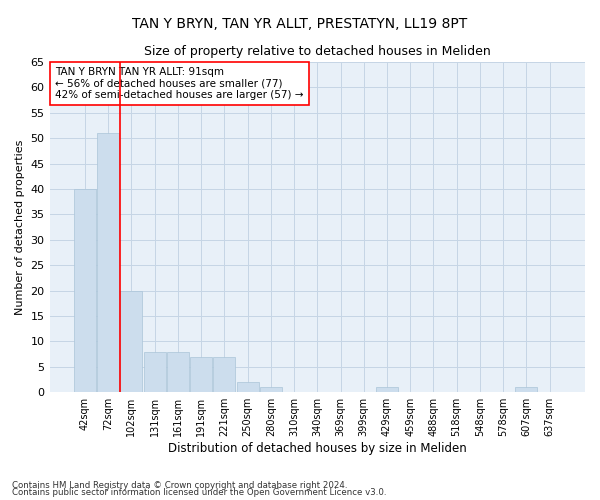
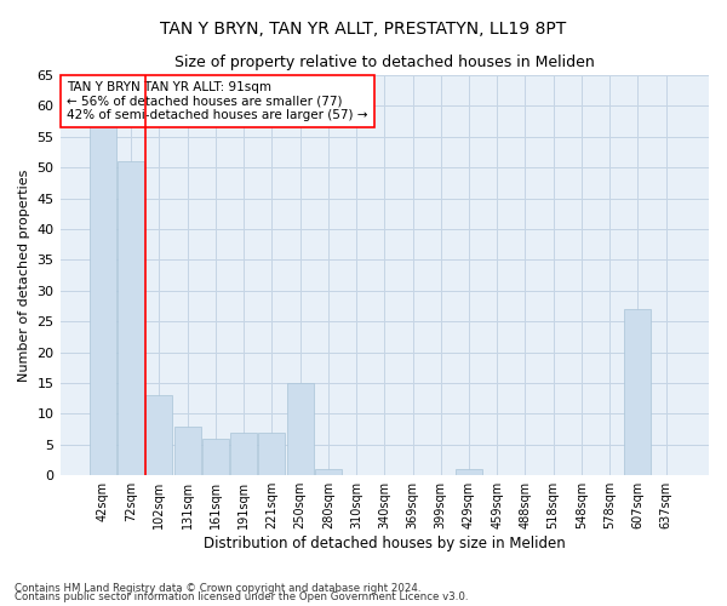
42sqm: 40 -> 57
102sqm: 20 -> 13
161sqm: 8 -> 6
250sqm: 2 -> 15
607sqm: 1 -> 27
